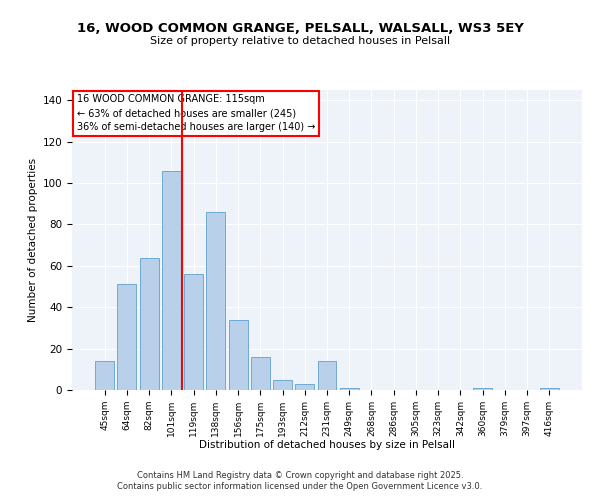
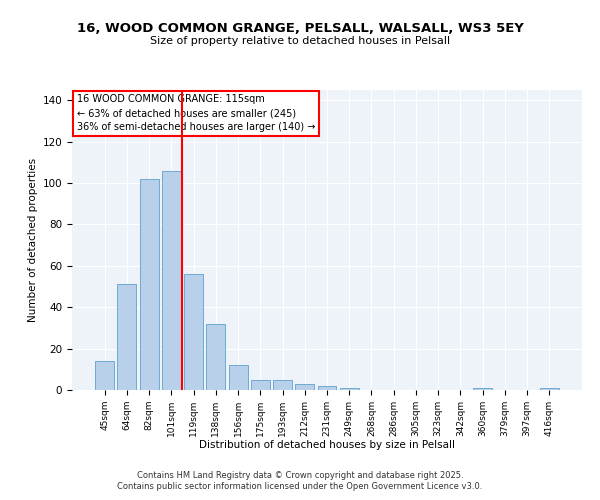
82sqm: 64 -> 102
138sqm: 86 -> 32
156sqm: 34 -> 12
175sqm: 16 -> 5
231sqm: 14 -> 2
